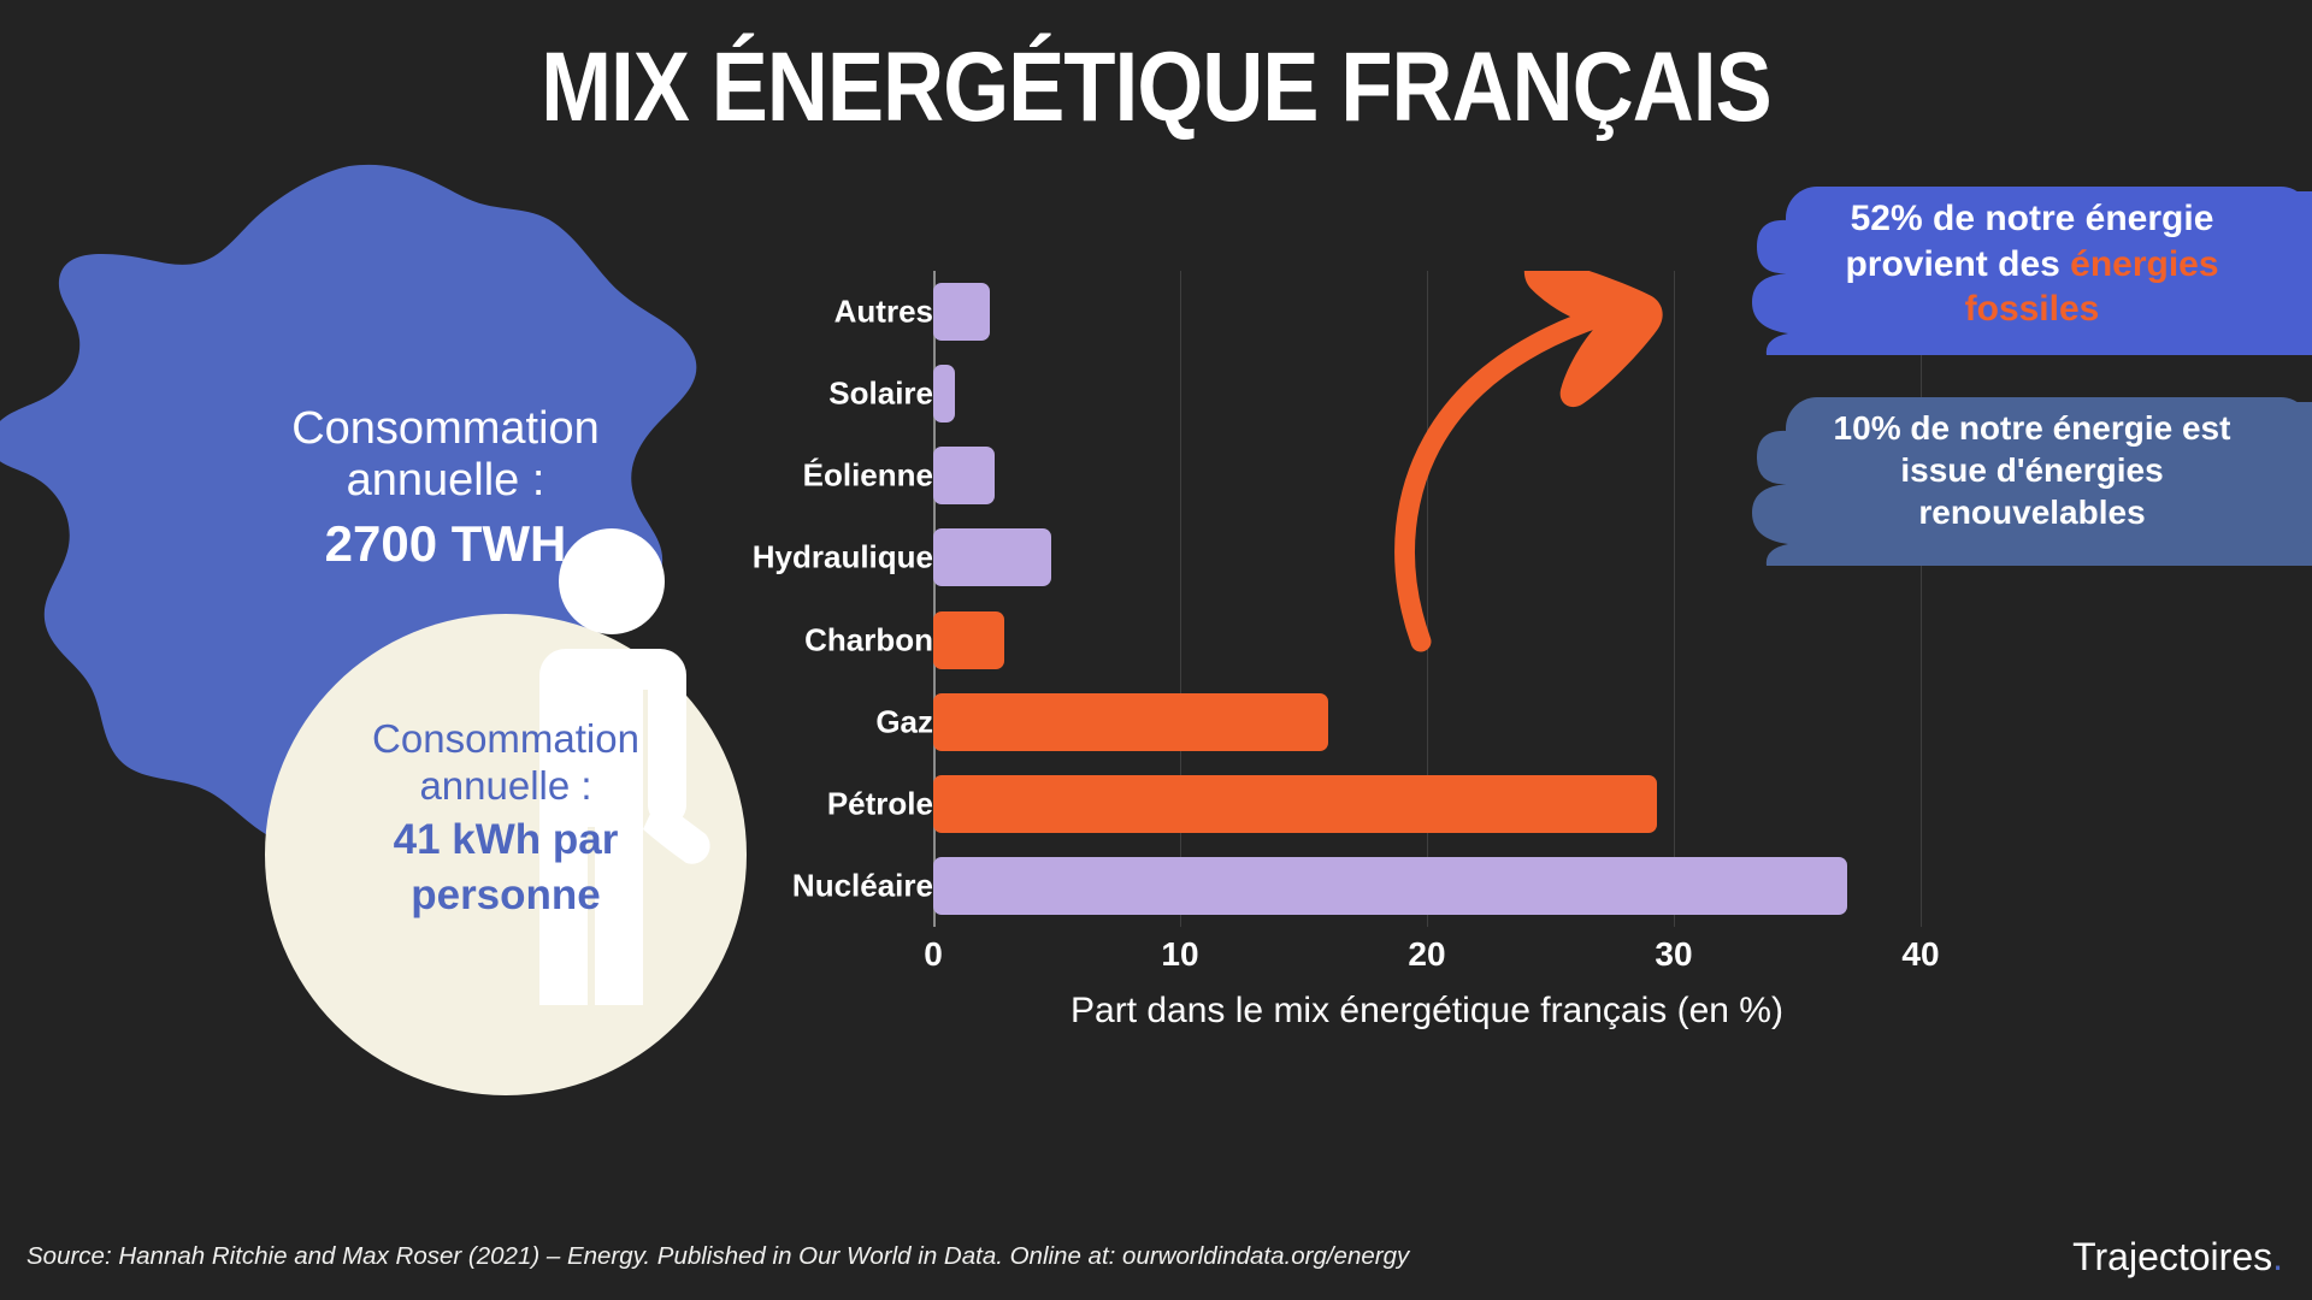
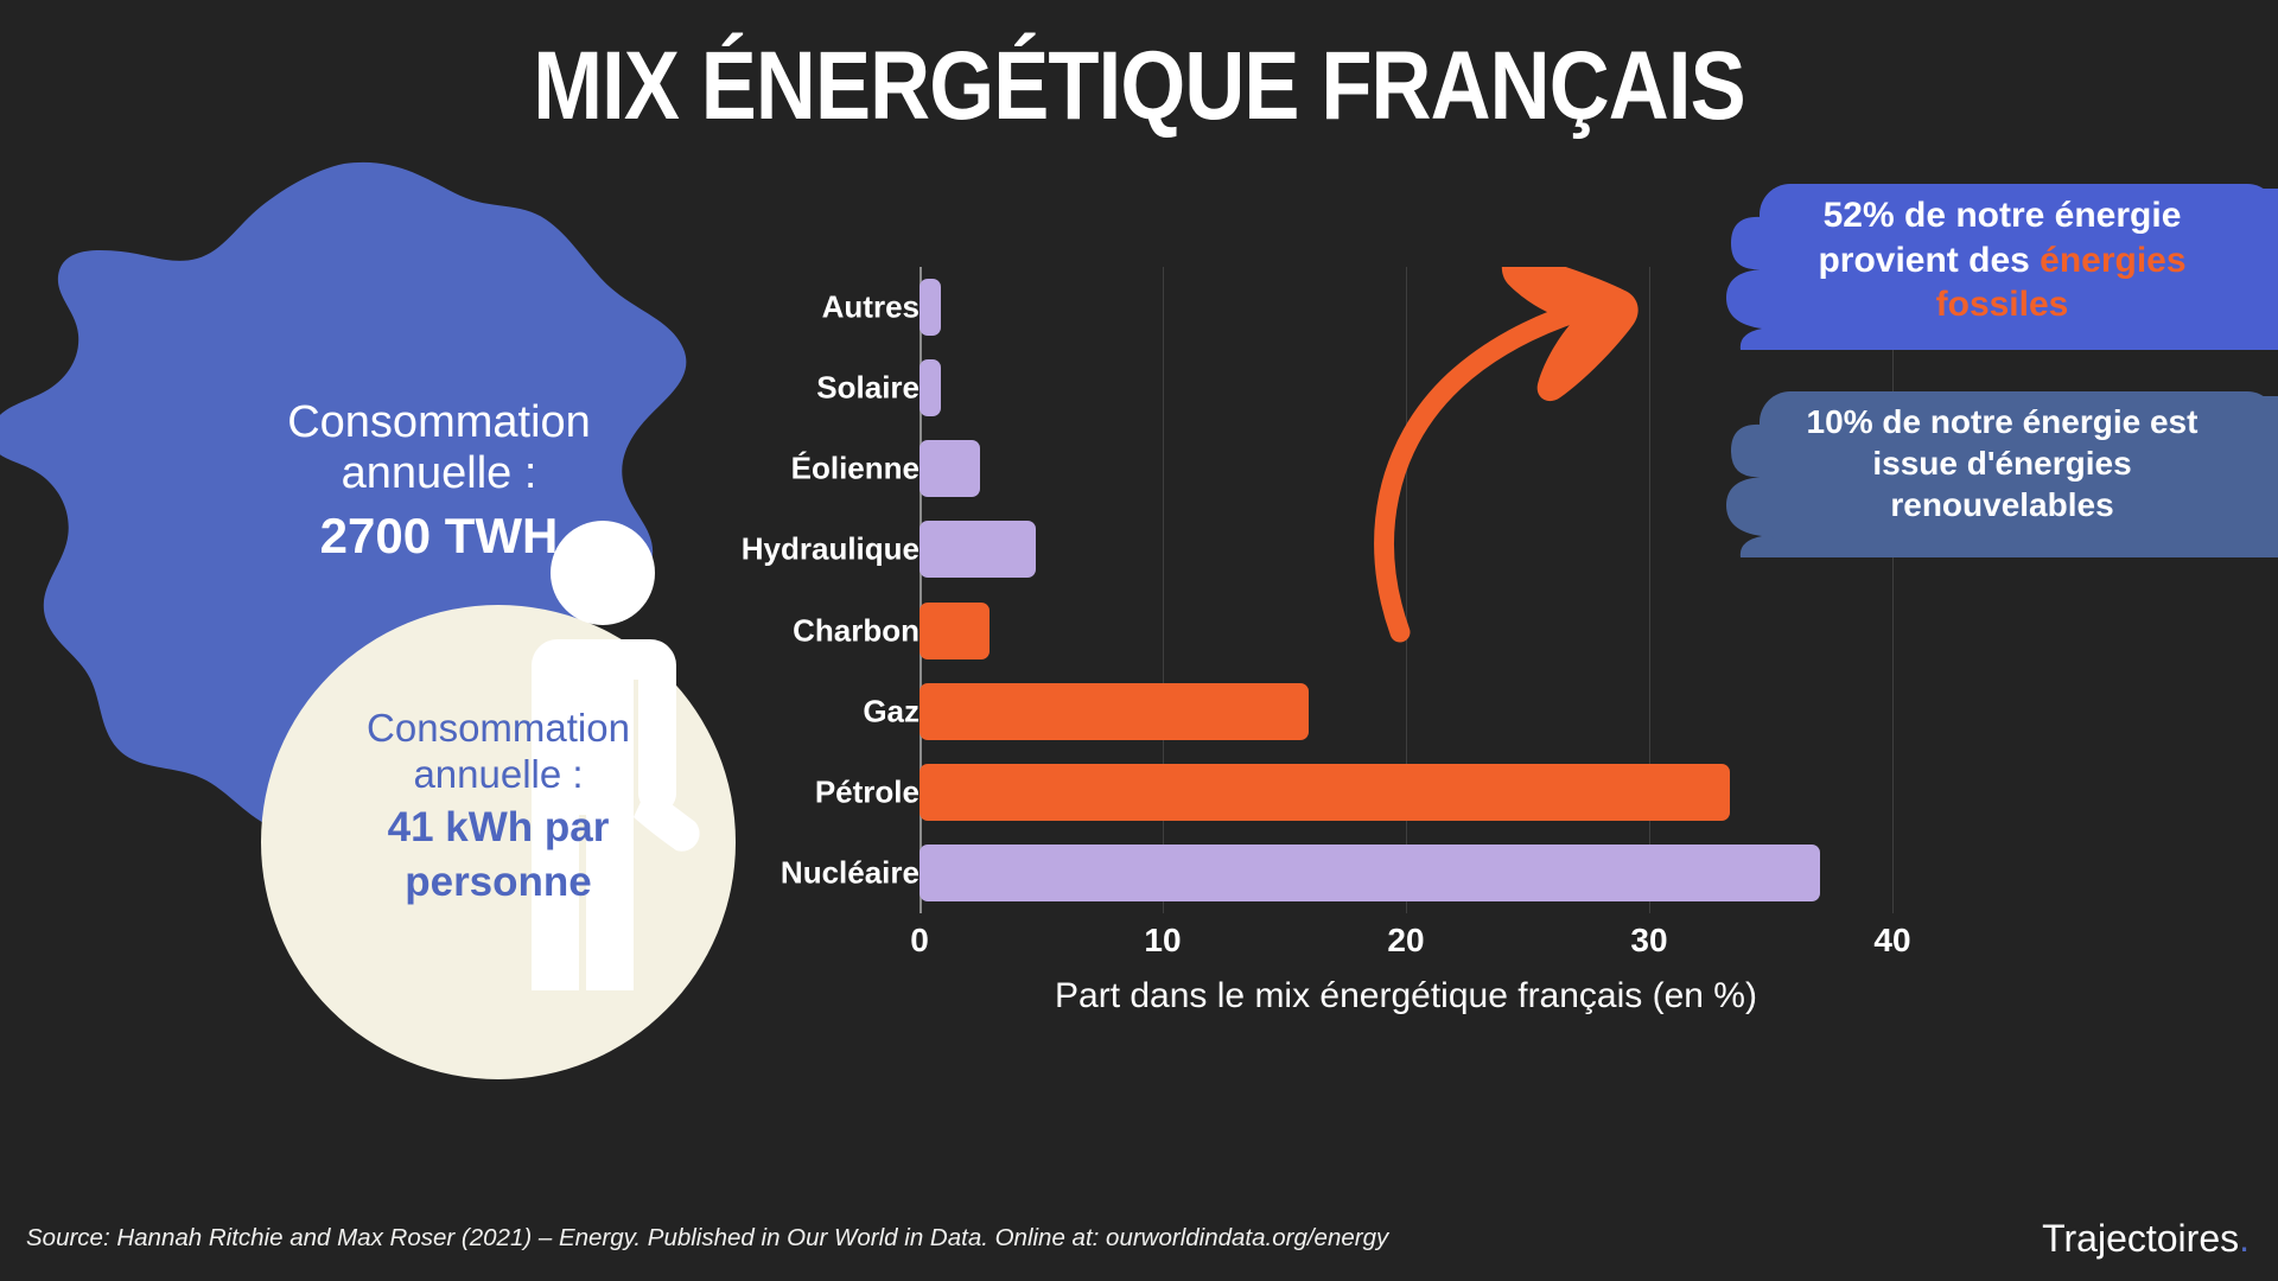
Autres: 2.3 -> 0.9
Pétrole: 29.3 -> 33.3
